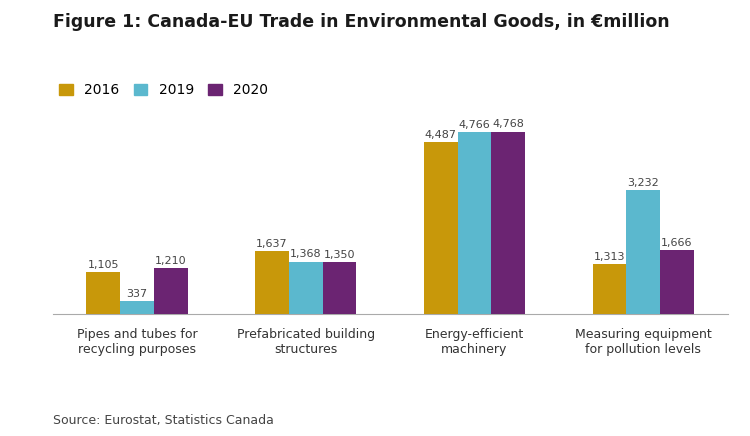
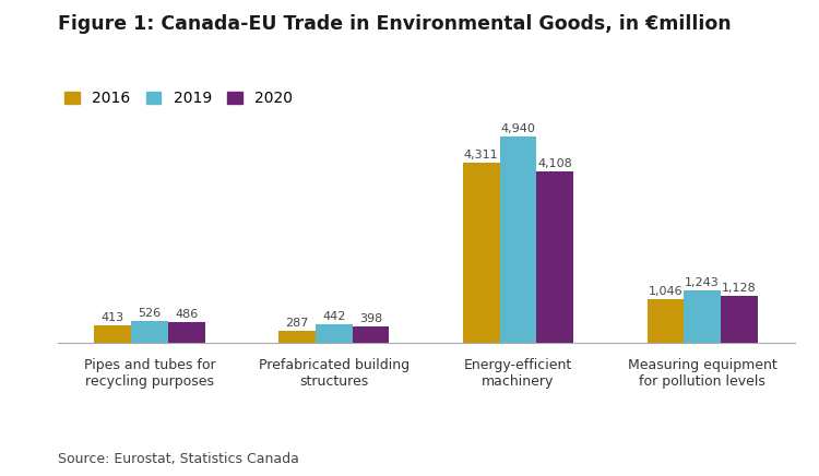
2016/Pipes and tubes for recycling purposes: 1,105 -> 413
2019/Pipes and tubes for recycling purposes: 337 -> 526
2020/Pipes and tubes for recycling purposes: 1,210 -> 486
2016/Prefabricated building structures: 1,637 -> 287
2019/Prefabricated building structures: 1,368 -> 442
2020/Prefabricated building structures: 1,350 -> 398
2016/Energy-efficient machinery: 4,487 -> 4,311
2019/Energy-efficient machinery: 4,766 -> 4,940
2020/Energy-efficient machinery: 4,768 -> 4,108
2016/Measuring equipment for pollution levels: 1,313 -> 1,046
2019/Measuring equipment for pollution levels: 3,232 -> 1,243
2020/Measuring equipment for pollution levels: 1,666 -> 1,128
